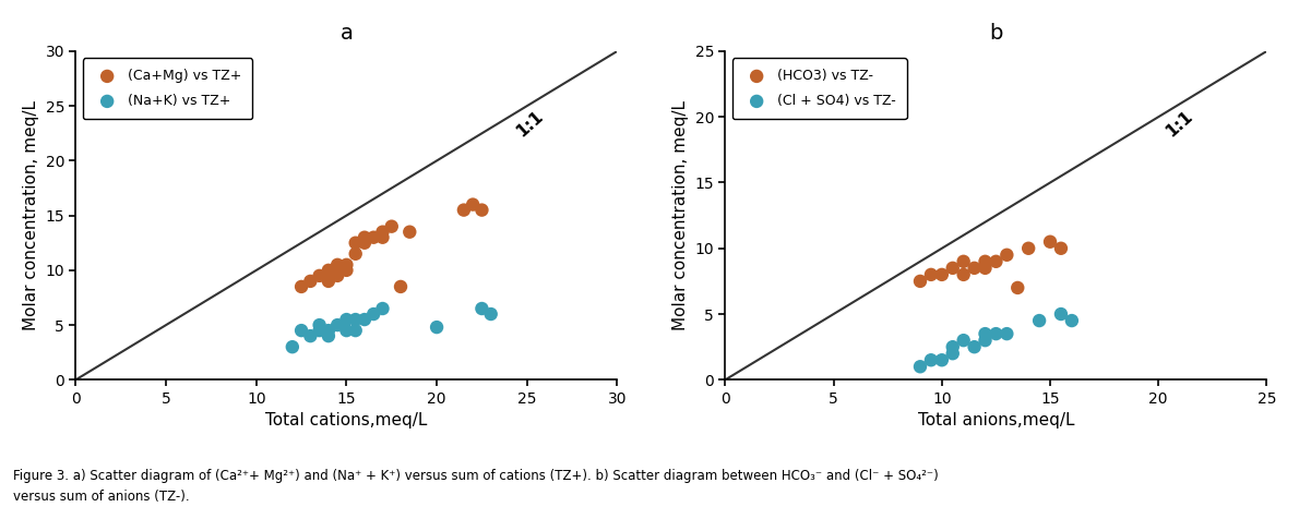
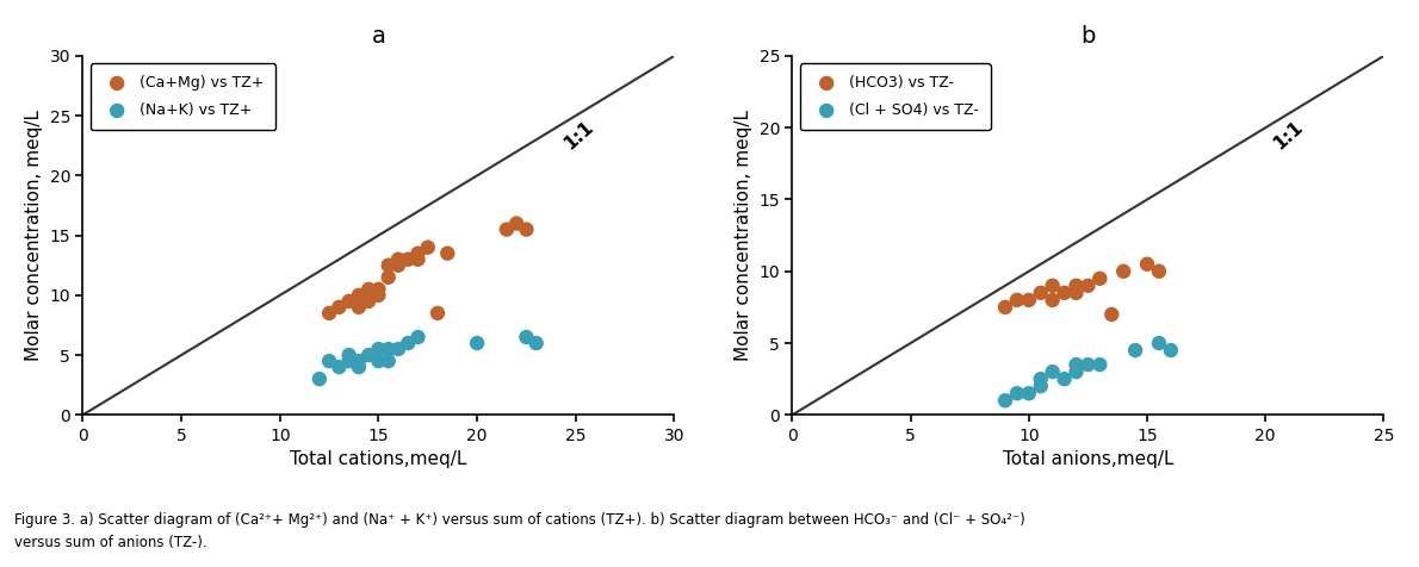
a/(Na+K) vs TZ+/20: 4.8 -> 6.0
